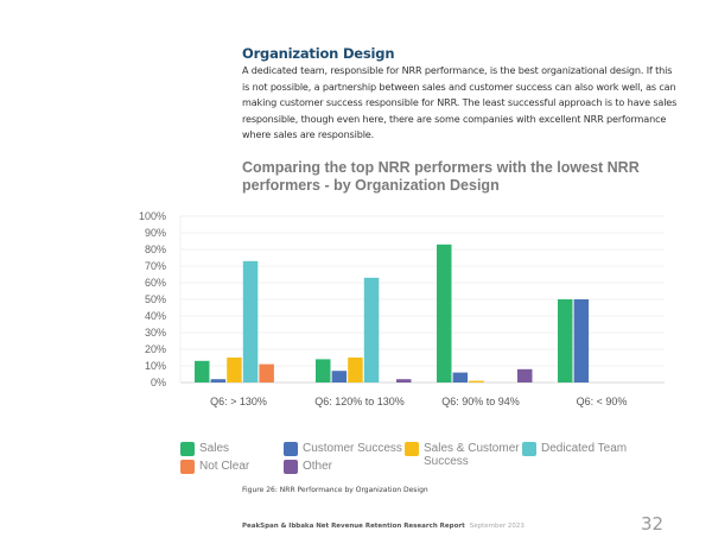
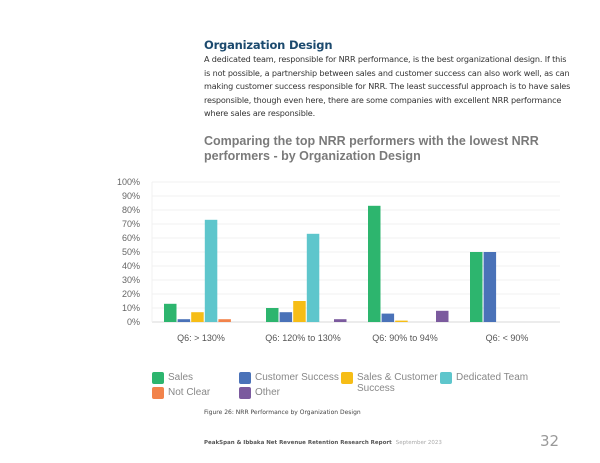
Sales & Customer Success/Q6: > 130%: 15% -> 7%
Not Clear/Q6: > 130%: 11% -> 2%
Sales/Q6: 120% to 130%: 14% -> 10%
